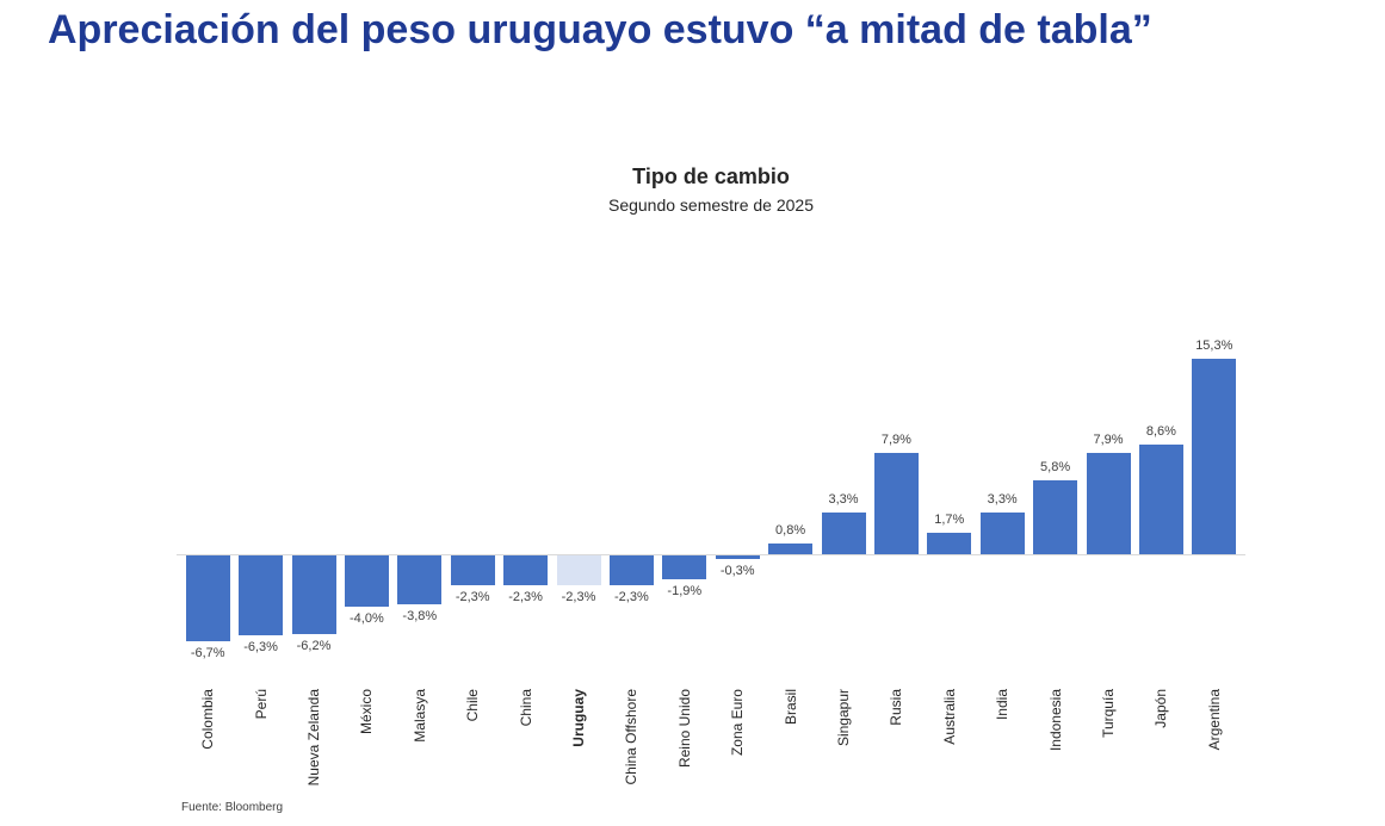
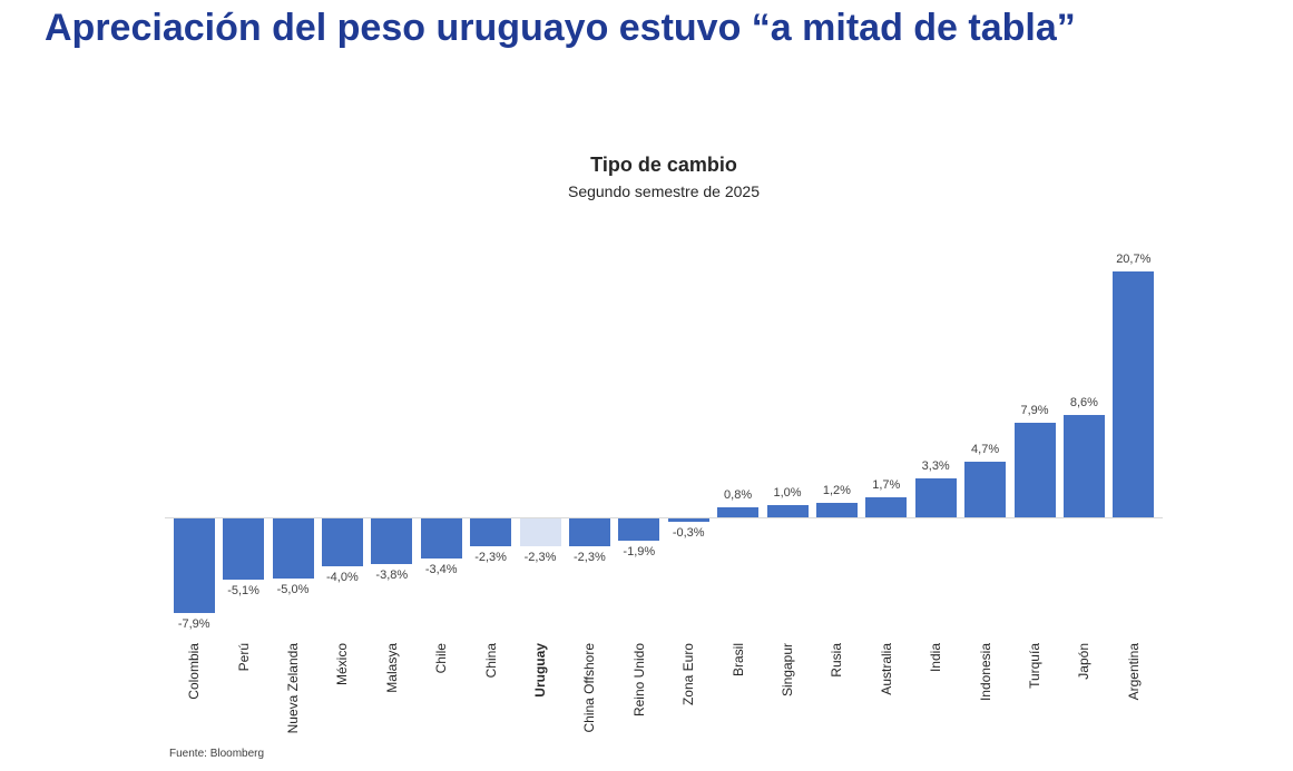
Colombia: -6,7% -> -7,9%
Perú: -6,3% -> -5,1%
Nueva Zelanda: -6,2% -> -5,0%
Chile: -2,3% -> -3,4%
Singapur: 3,3% -> 1,0%
Rusia: 7,9% -> 1,2%
Indonesia: 5,8% -> 4,7%
Argentina: 15,3% -> 20,7%
